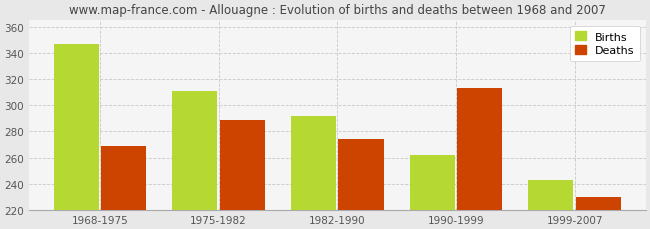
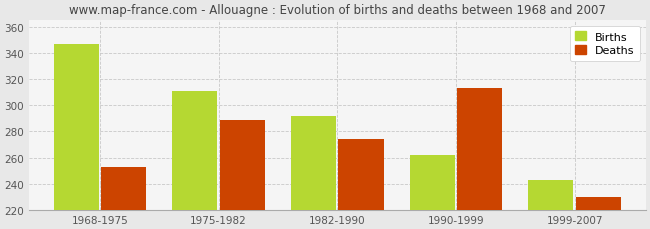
Deaths/1968-1975: 269 -> 253
